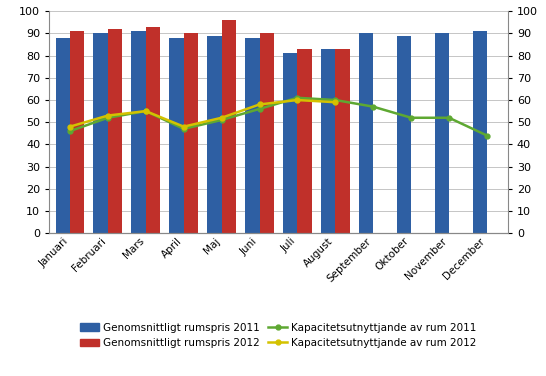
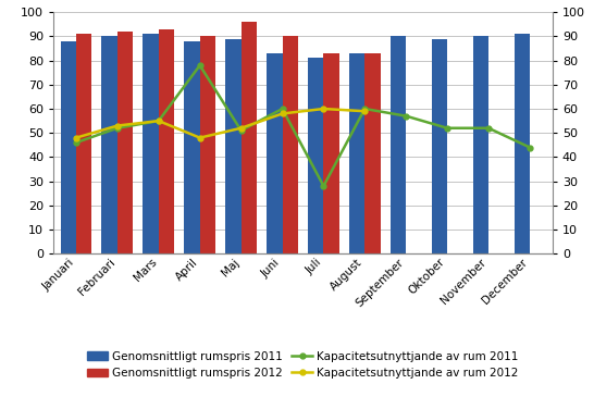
Kapacitetsutnyttjande av rum 2011/April: 47 -> 78
Genomsnittligt rumspris 2011/Juni: 88 -> 83
Kapacitetsutnyttjande av rum 2011/Juni: 56 -> 60
Kapacitetsutnyttjande av rum 2011/Juli: 61 -> 28
